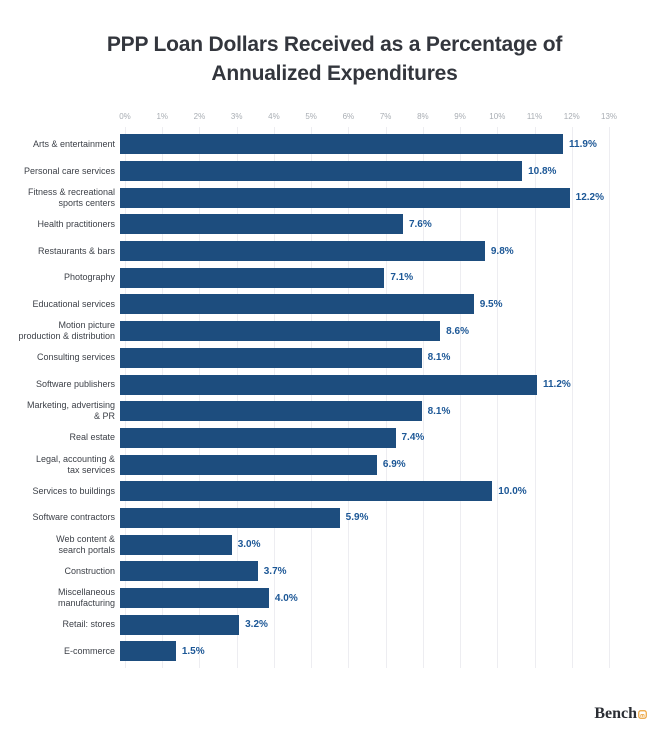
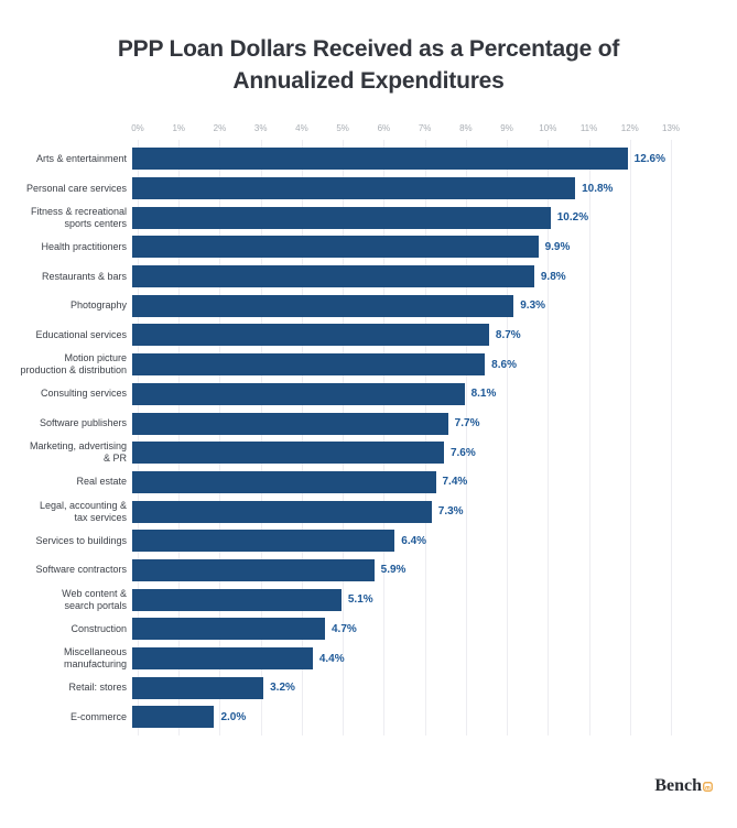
Arts & entertainment: 11.9% -> 12.6%
Fitness & recreational sports centers: 12.2% -> 10.2%
Health practitioners: 7.6% -> 9.9%
Photography: 7.1% -> 9.3%
Educational services: 9.5% -> 8.7%
Software publishers: 11.2% -> 7.7%
Marketing, advertising & PR: 8.1% -> 7.6%
Legal, accounting & tax services: 6.9% -> 7.3%
Services to buildings: 10.0% -> 6.4%
Web content & search portals: 3.0% -> 5.1%
Construction: 3.7% -> 4.7%
Miscellaneous manufacturing: 4.0% -> 4.4%
E-commerce: 1.5% -> 2.0%
